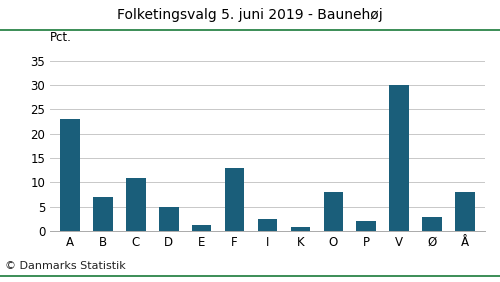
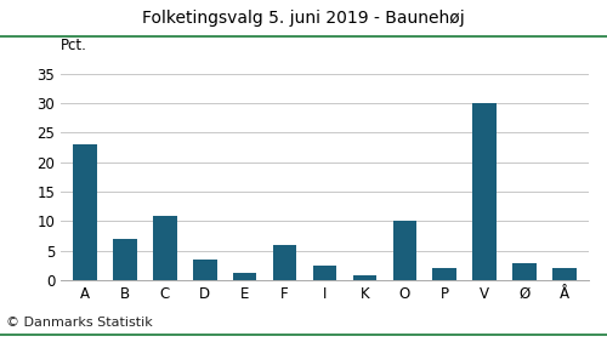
D: 5.0 -> 3.5
F: 13.0 -> 6.0
O: 8.0 -> 10.0
Å: 8.0 -> 2.0
